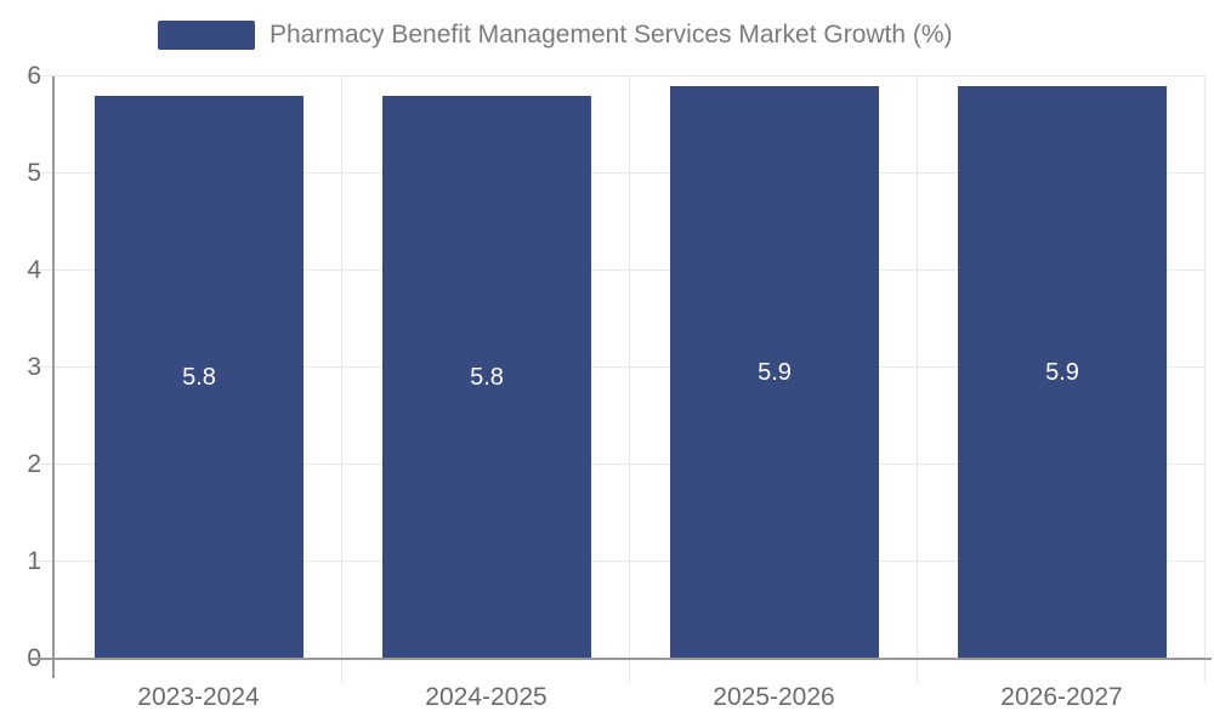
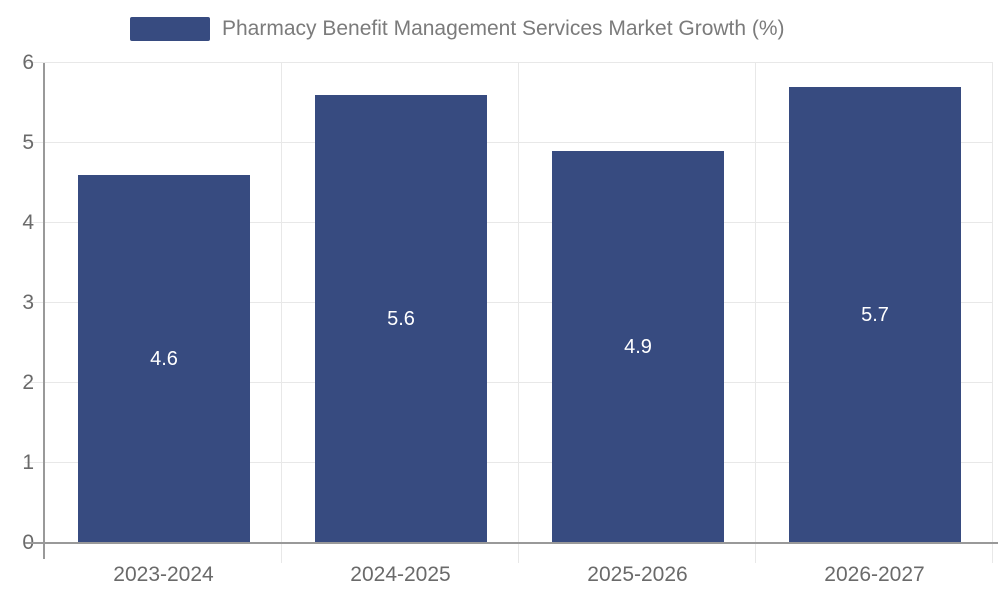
2023-2024: 5.8 -> 4.6
2024-2025: 5.8 -> 5.6
2025-2026: 5.9 -> 4.9
2026-2027: 5.9 -> 5.7
